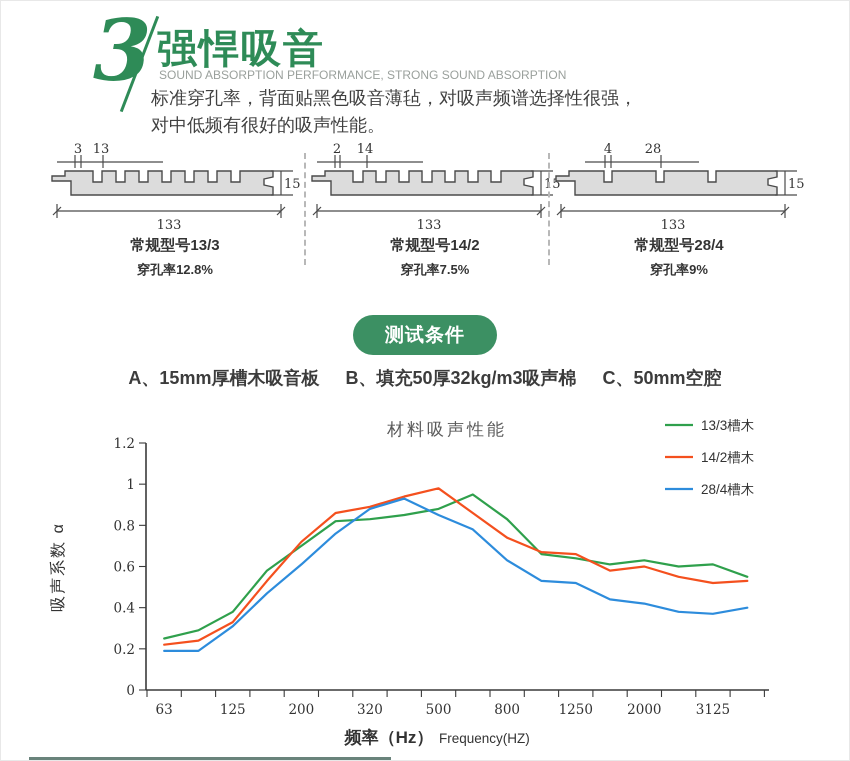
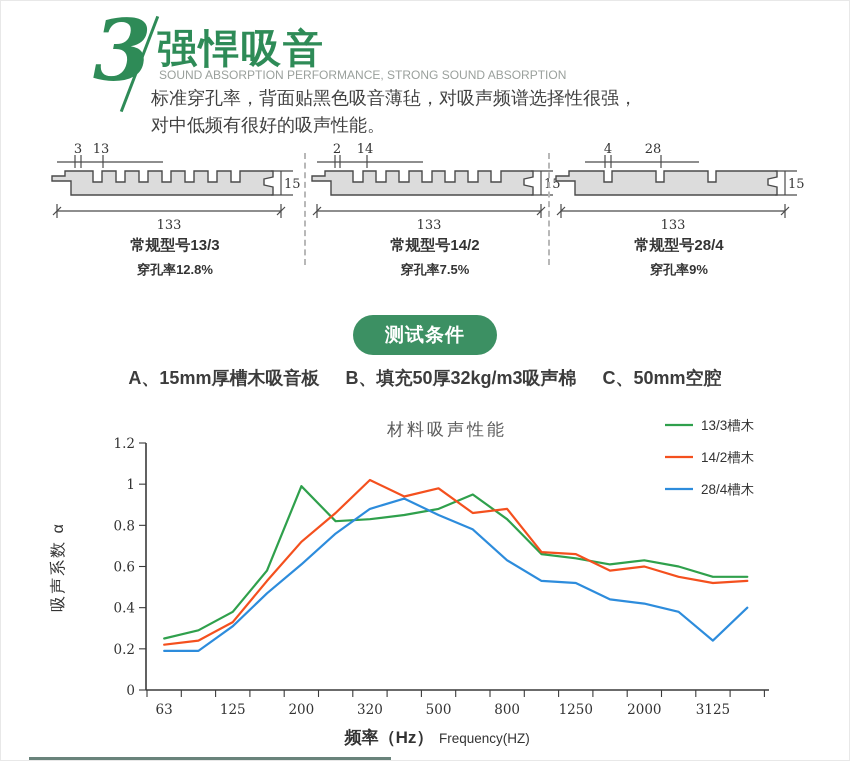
13/3槽木/200: 0.70 -> 0.99
14/2槽木/320: 0.89 -> 1.02
14/2槽木/800: 0.74 -> 0.88
13/3槽木/3125: 0.61 -> 0.55
28/4槽木/3125: 0.37 -> 0.24
